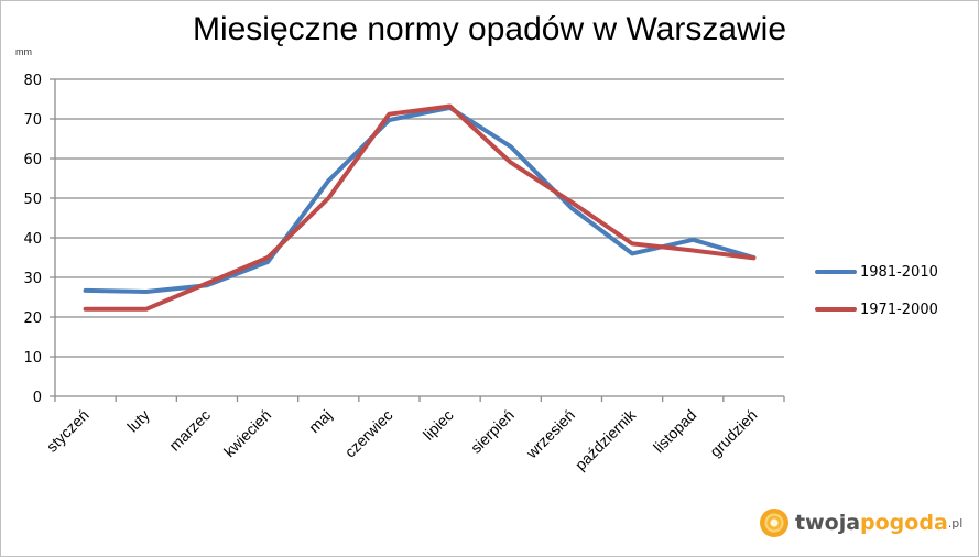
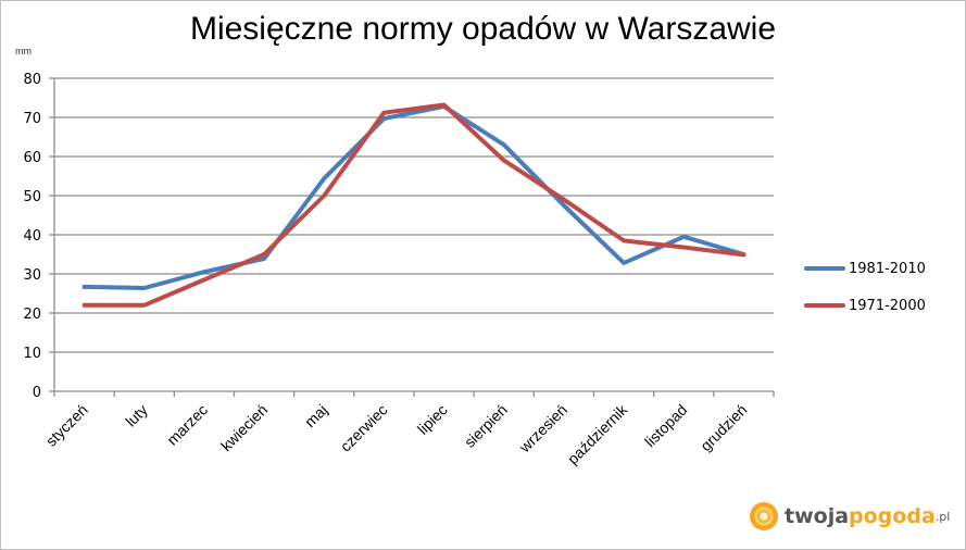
1981-2010/marzec: 28 -> 30
1981-2010/październik: 36 -> 33
